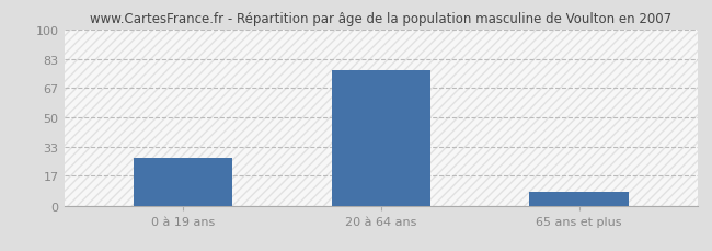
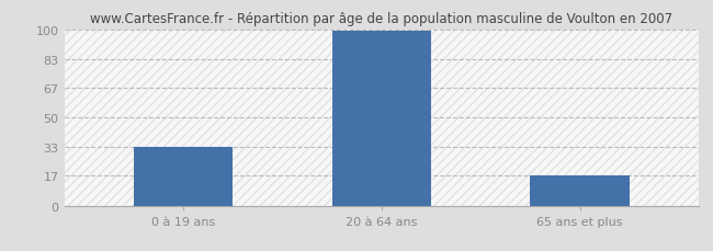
0 à 19 ans: 27 -> 33
20 à 64 ans: 77 -> 99
65 ans et plus: 8 -> 17
